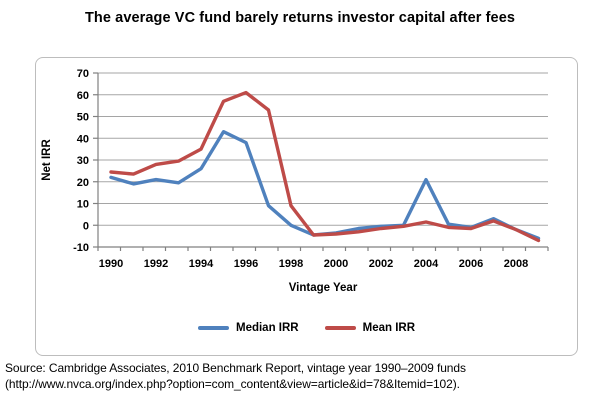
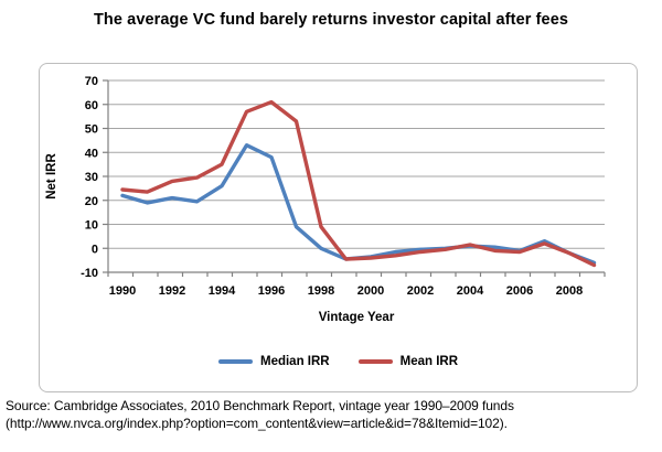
Median IRR/2004: 21 -> 1
